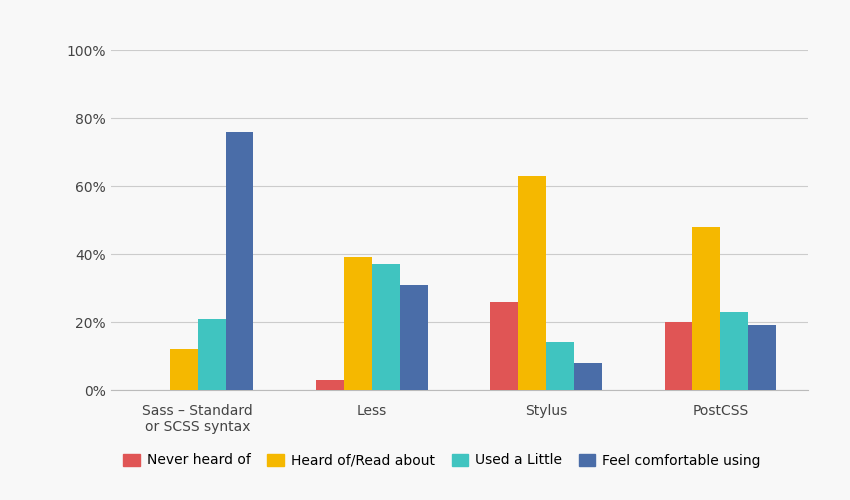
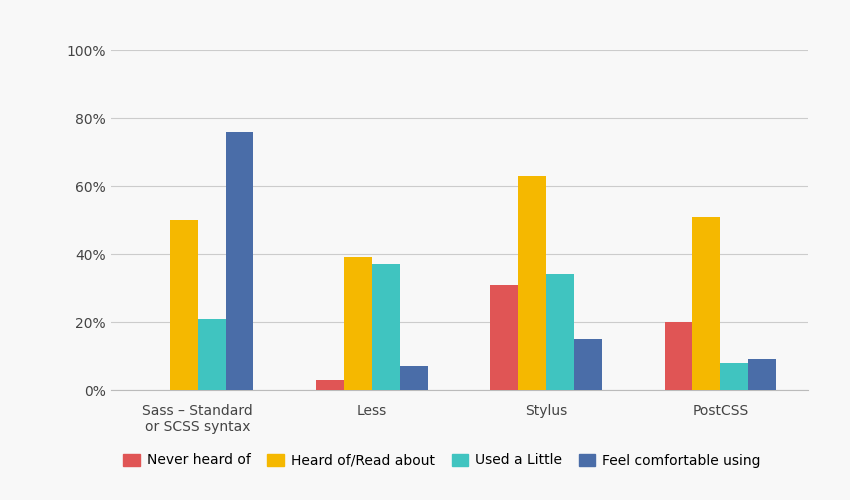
Heard of/Read about/Sass – Standard or SCSS syntax: 12% -> 50%
Feel comfortable using/Less: 31% -> 7%
Never heard of/Stylus: 26% -> 31%
Used a Little/Stylus: 14% -> 34%
Feel comfortable using/Stylus: 8% -> 15%
Heard of/Read about/PostCSS: 48% -> 51%
Used a Little/PostCSS: 23% -> 8%
Feel comfortable using/PostCSS: 19% -> 9%
